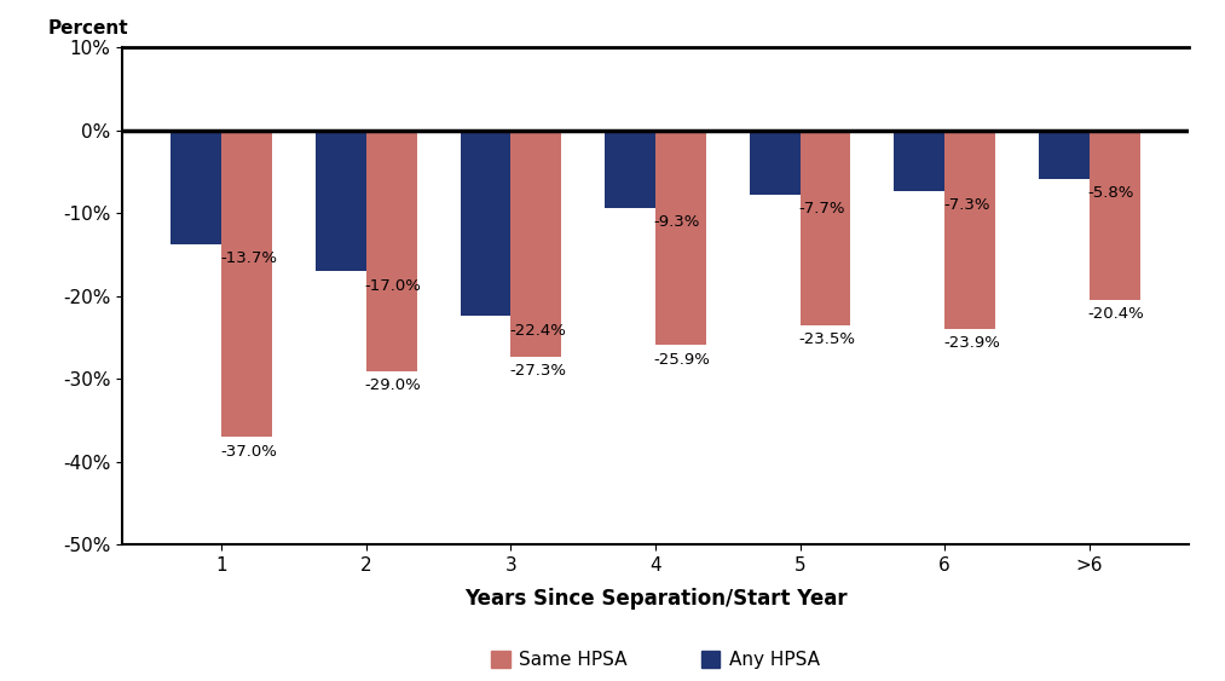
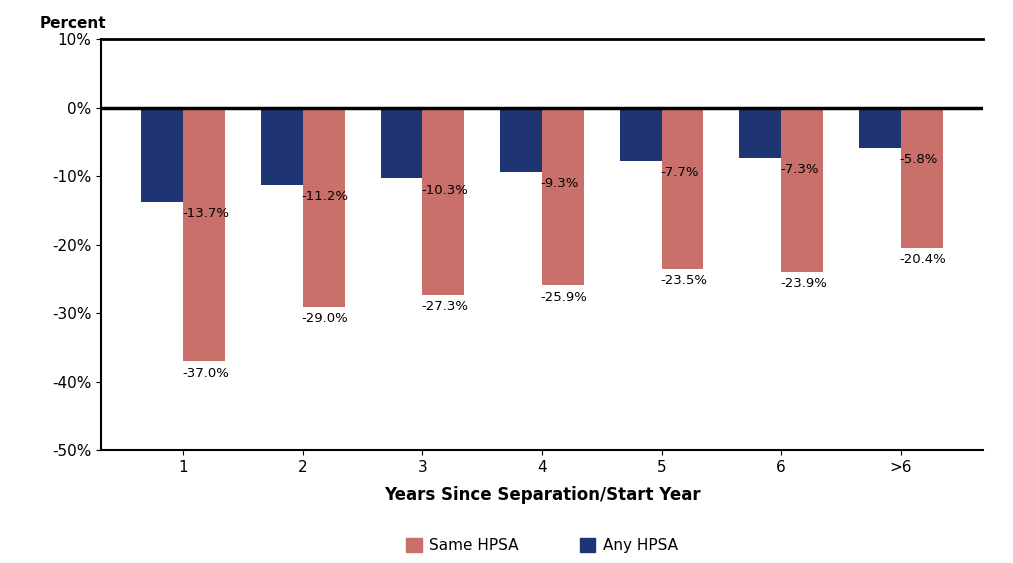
Any HPSA/2: -17.0% -> -11.2%
Any HPSA/3: -22.4% -> -10.3%
